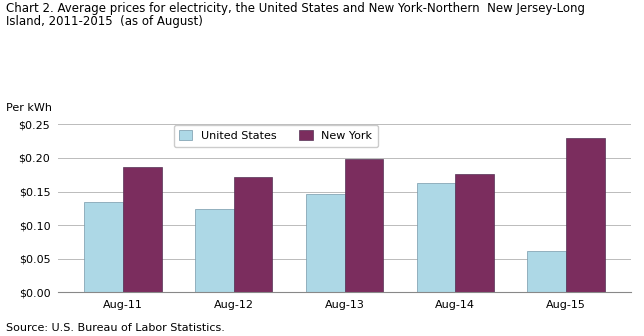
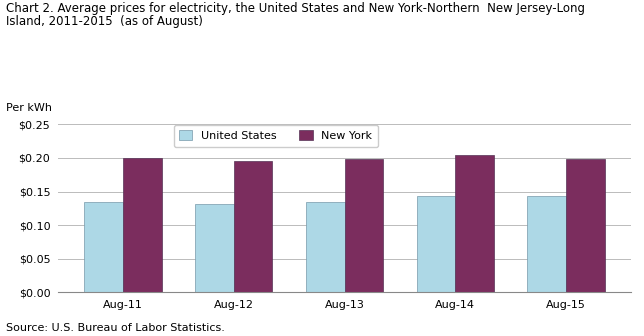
New York/Aug-11: $0.186 -> $0.200
United States/Aug-12: $0.124 -> $0.132
New York/Aug-12: $0.172 -> $0.195
United States/Aug-13: $0.146 -> $0.135
United States/Aug-14: $0.162 -> $0.144
New York/Aug-14: $0.176 -> $0.204
United States/Aug-15: $0.062 -> $0.143
New York/Aug-15: $0.230 -> $0.198
